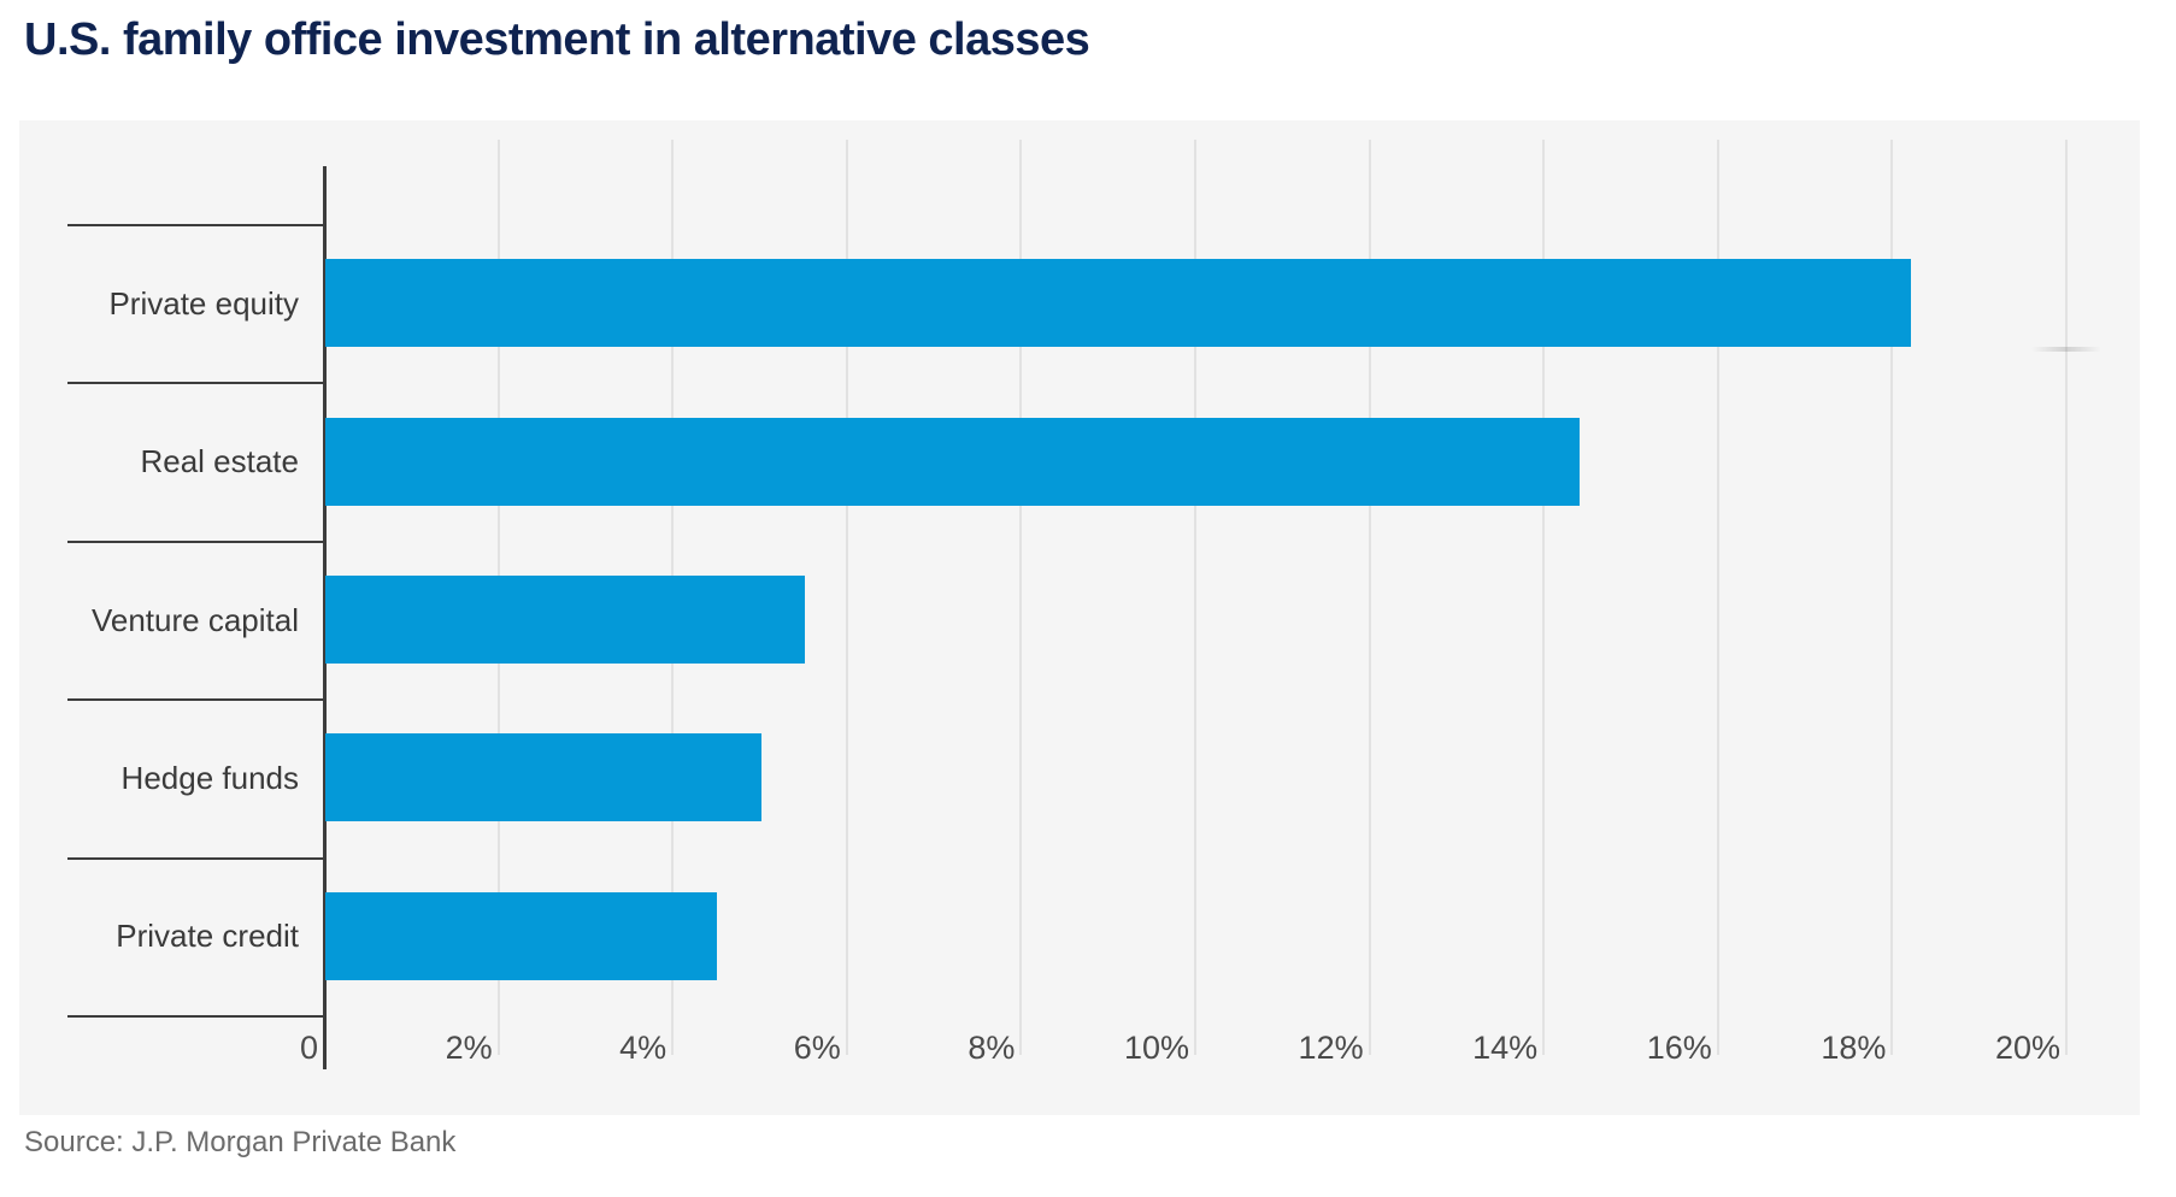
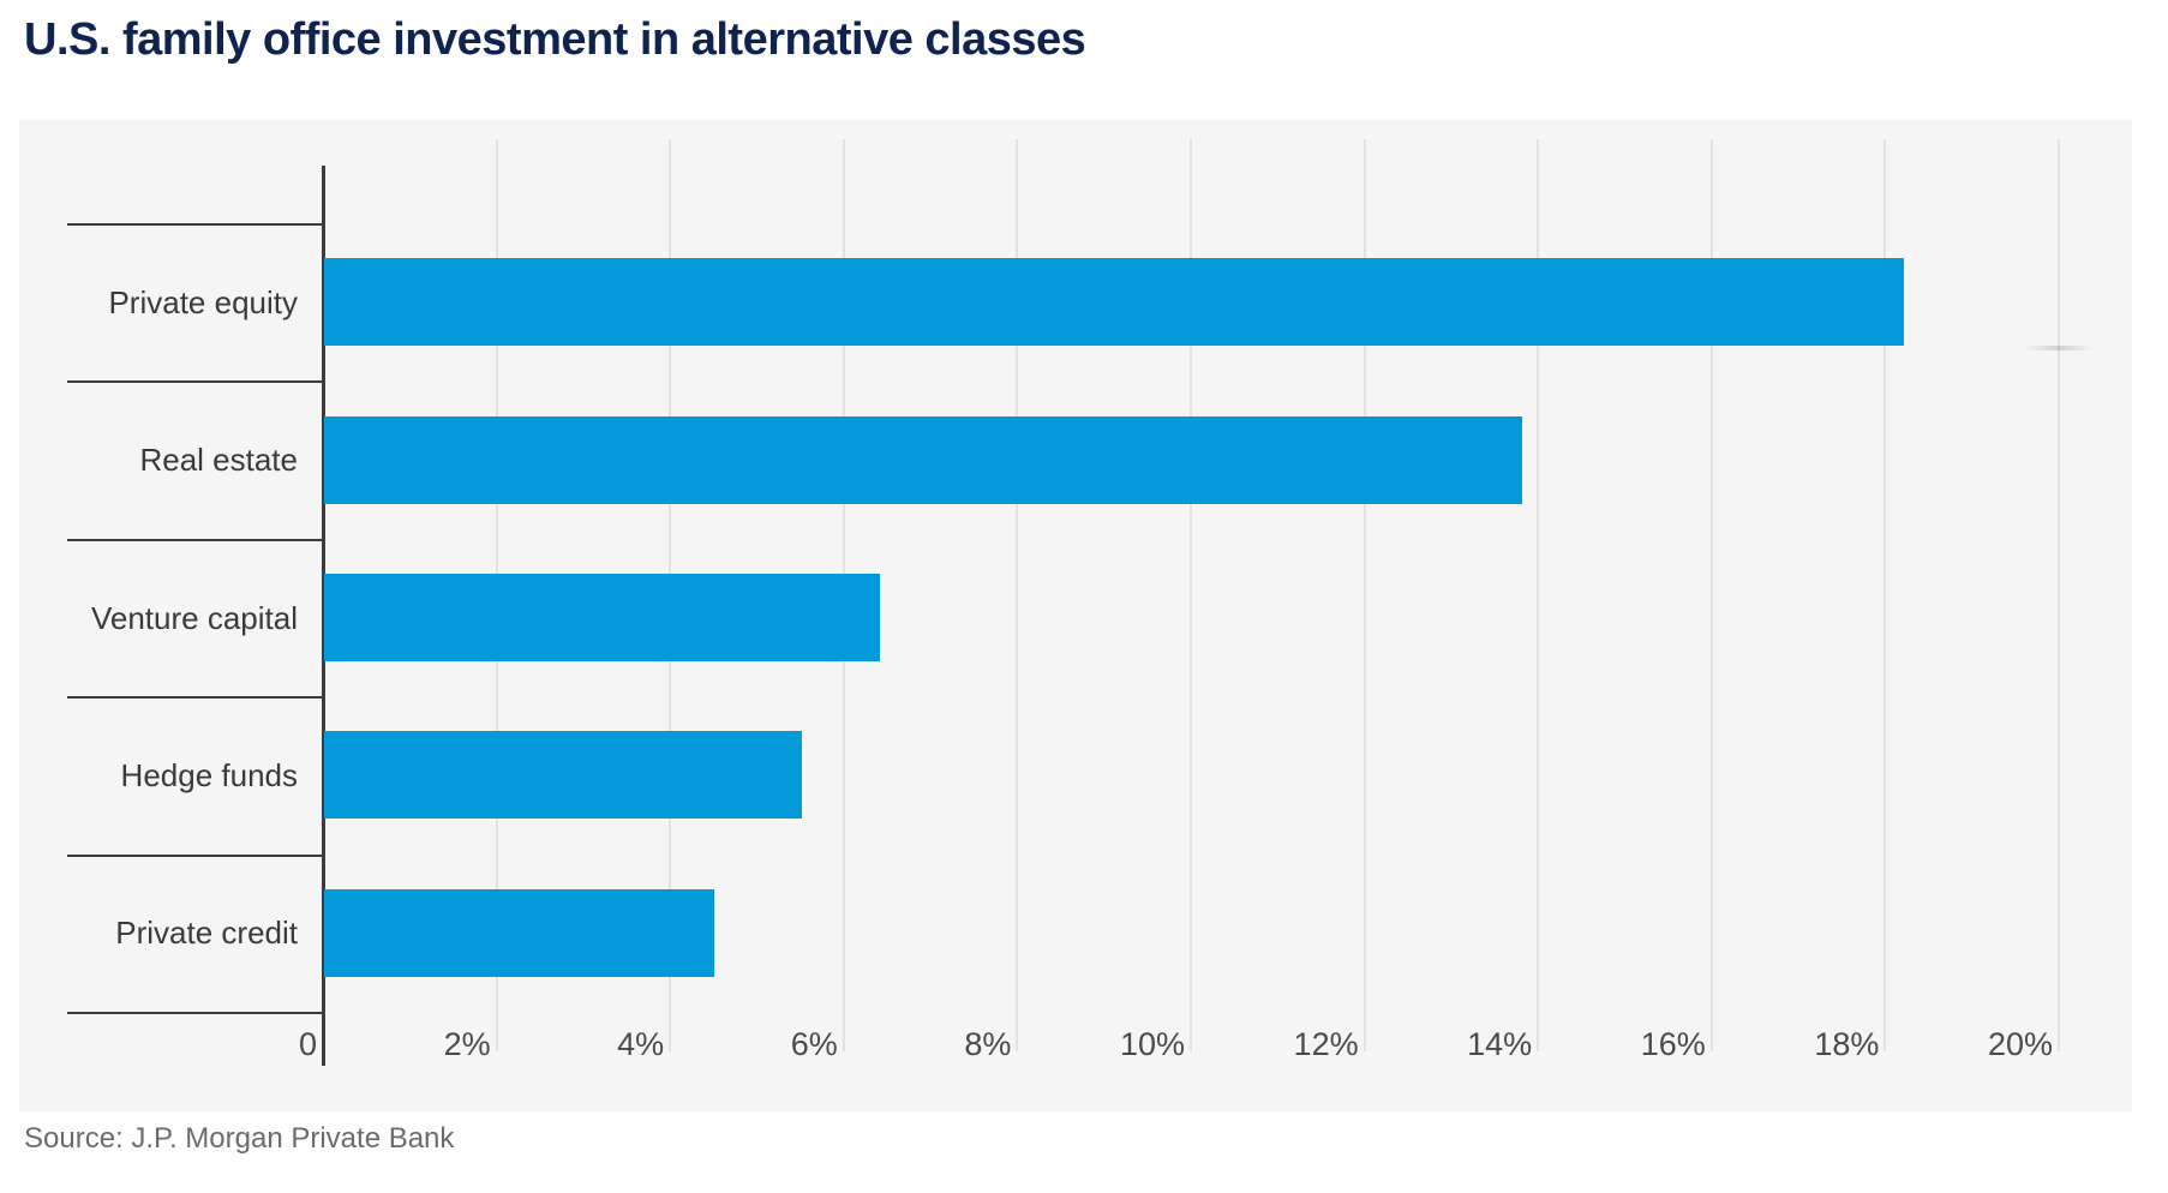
Real estate: 14.4% -> 13.8%
Venture capital: 5.5% -> 6.4%
Hedge funds: 5.0% -> 5.5%
